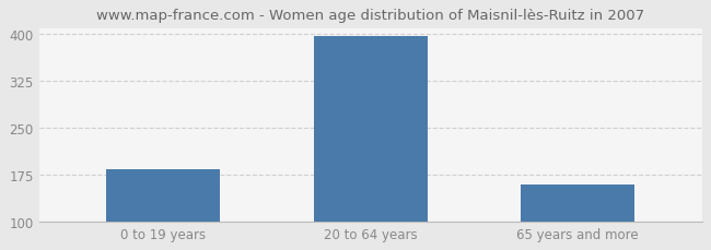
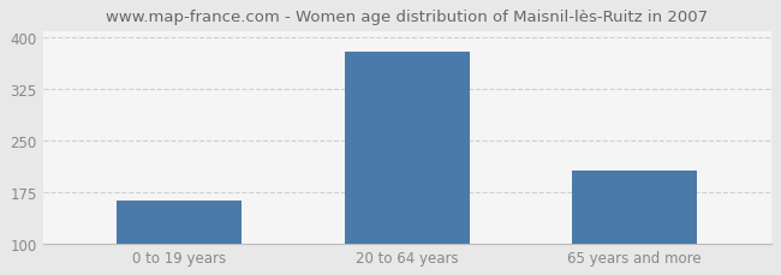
0 to 19 years: 183 -> 162
20 to 64 years: 397 -> 380
65 years and more: 160 -> 206
